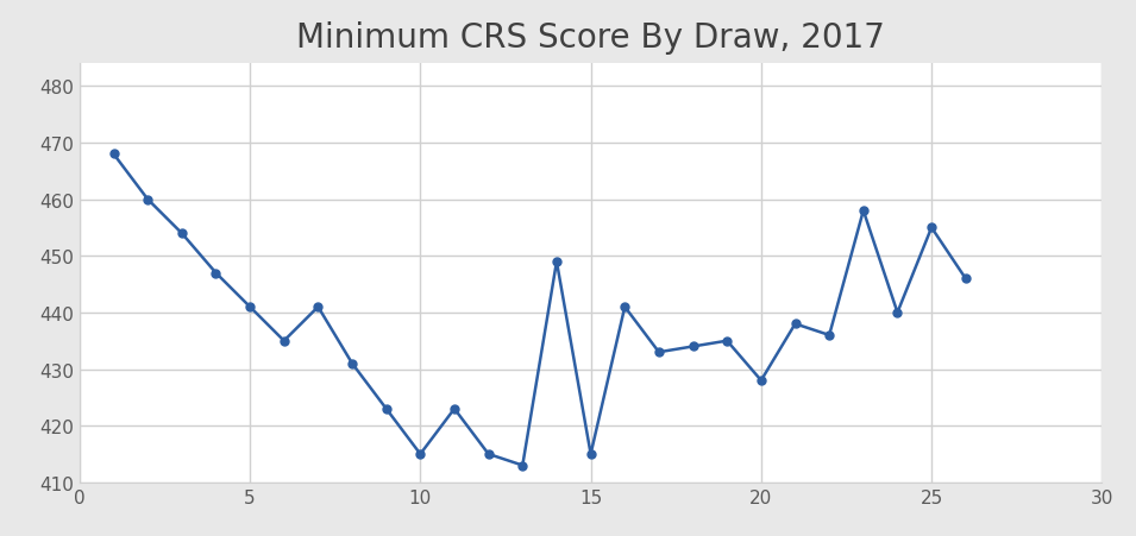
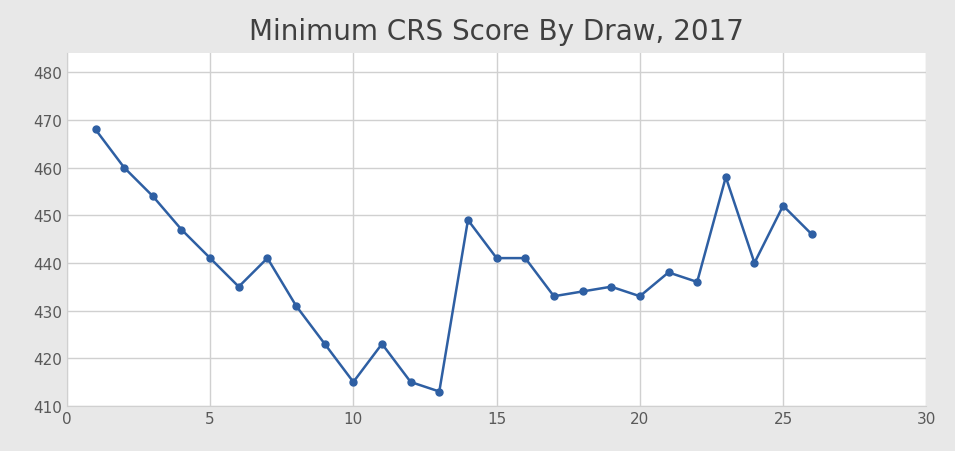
15: 415 -> 441
20: 428 -> 433
25: 455 -> 452
